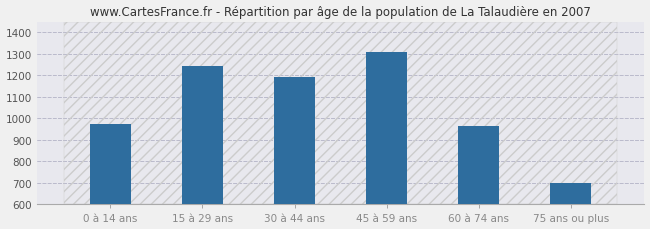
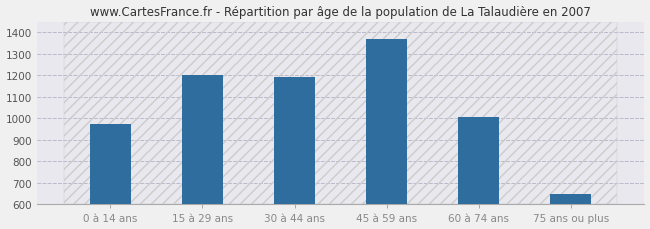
15 à 29 ans: 1245 -> 1200
45 à 59 ans: 1310 -> 1370
60 à 74 ans: 965 -> 1005
75 ans ou plus: 700 -> 650
